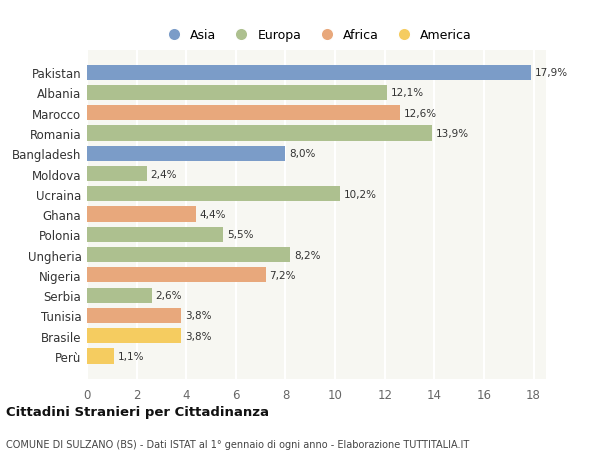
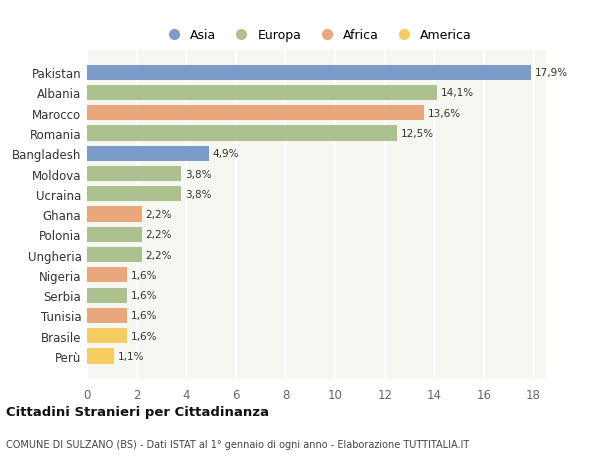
Albania: 12,1% -> 14,1%
Marocco: 12,6% -> 13,6%
Romania: 13,9% -> 12,5%
Bangladesh: 8,0% -> 4,9%
Moldova: 2,4% -> 3,8%
Ucraina: 10,2% -> 3,8%
Ghana: 4,4% -> 2,2%
Polonia: 5,5% -> 2,2%
Ungheria: 8,2% -> 2,2%
Nigeria: 7,2% -> 1,6%
Serbia: 2,6% -> 1,6%
Tunisia: 3,8% -> 1,6%
Brasile: 3,8% -> 1,6%
